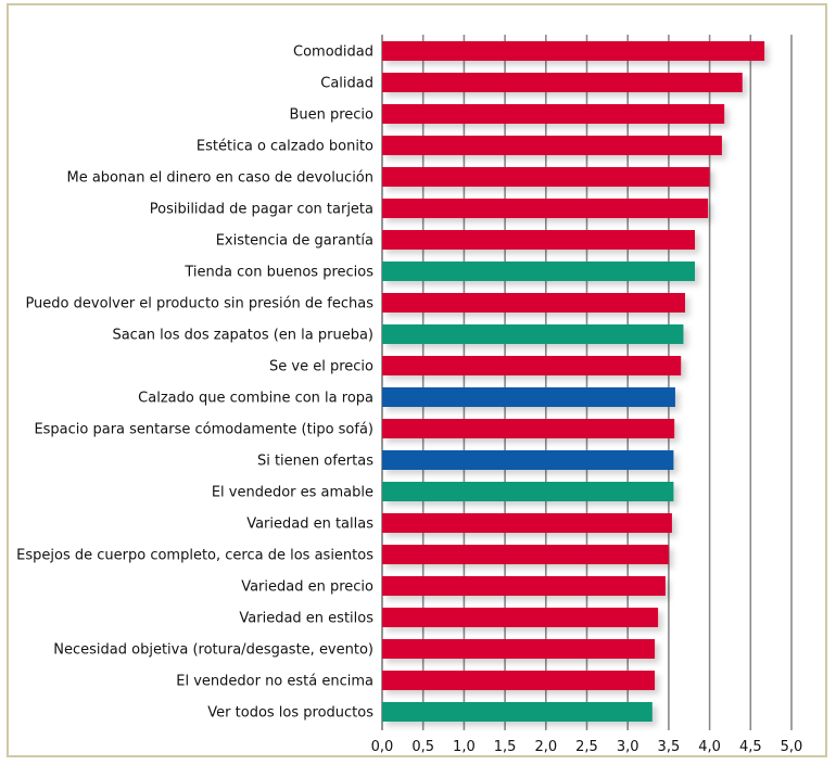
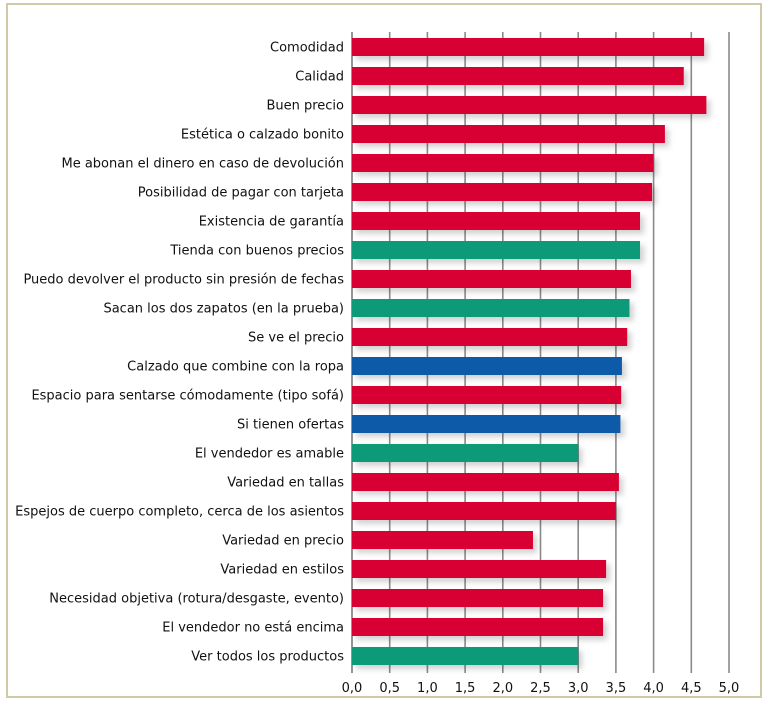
Buen precio: 4,2 -> 4,7
El vendedor es amable: 3,6 -> 3,0
Variedad en precio: 3,5 -> 2,4
Ver todos los productos: 3,3 -> 3,0
